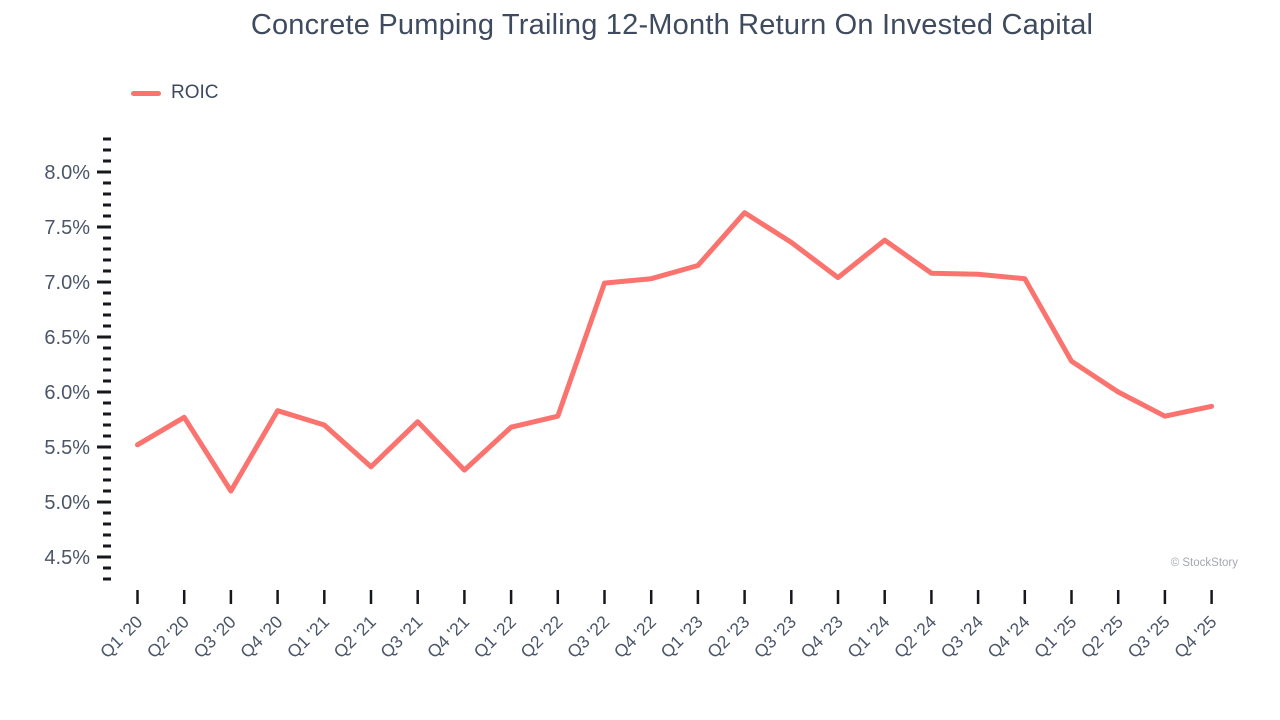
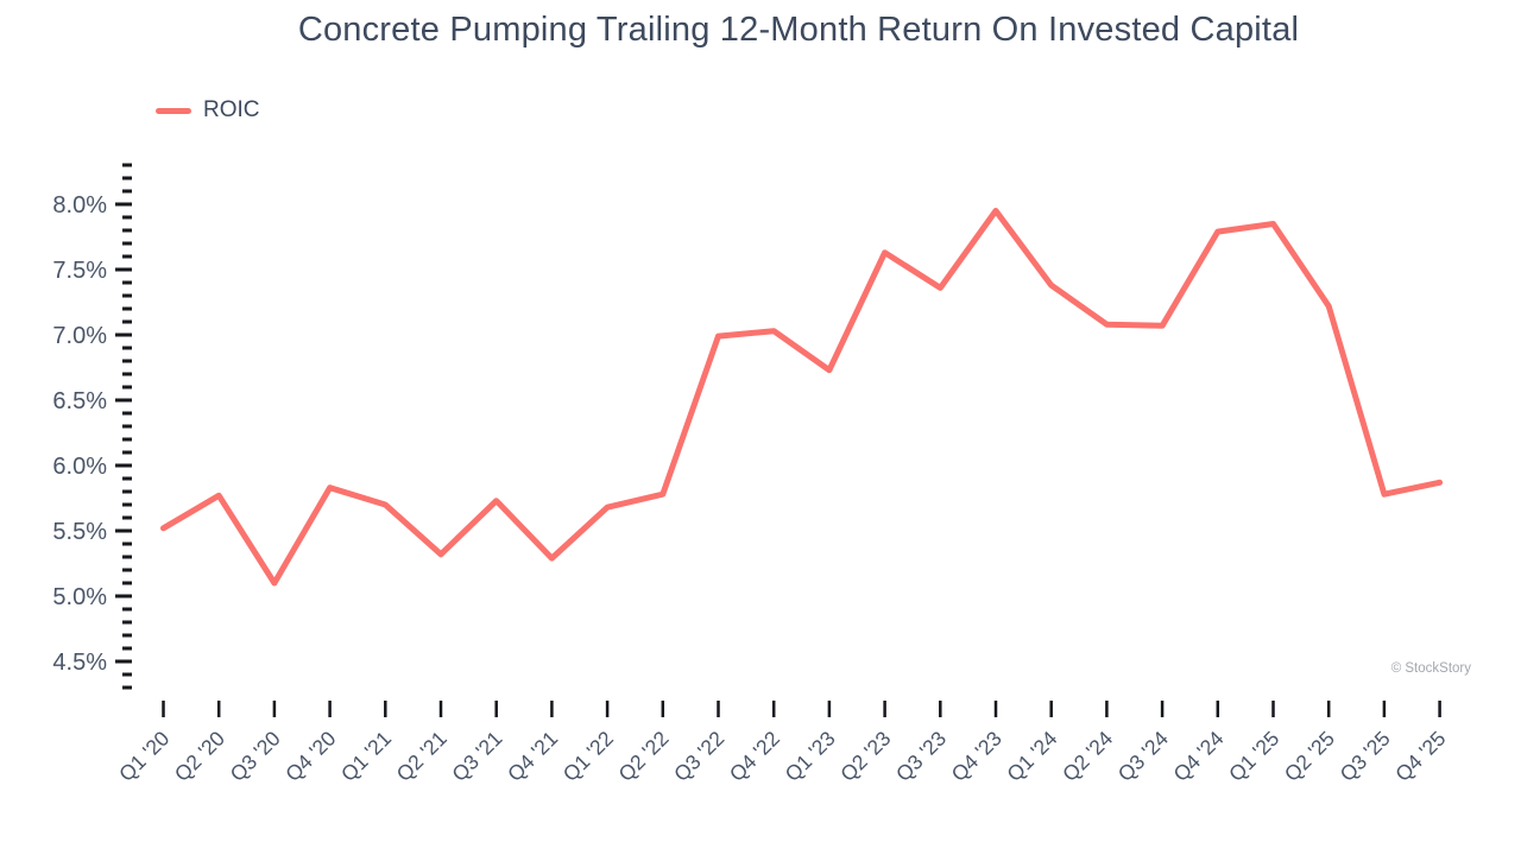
Q1 '23: 7.15% -> 6.73%
Q4 '23: 7.04% -> 7.95%
Q4 '24: 7.03% -> 7.79%
Q1 '25: 6.28% -> 7.85%
Q2 '25: 6.00% -> 7.22%
